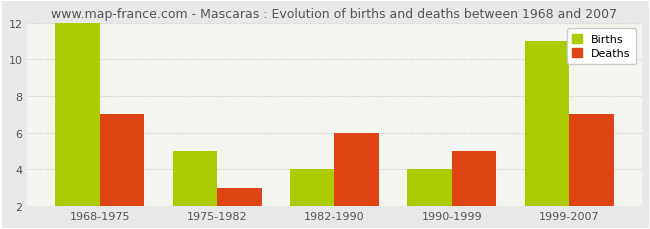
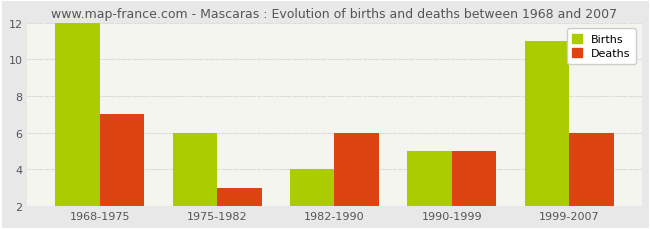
Births/1975-1982: 5 -> 6
Births/1990-1999: 4 -> 5
Deaths/1999-2007: 7 -> 6
